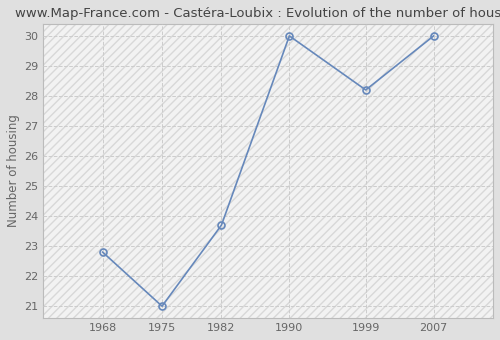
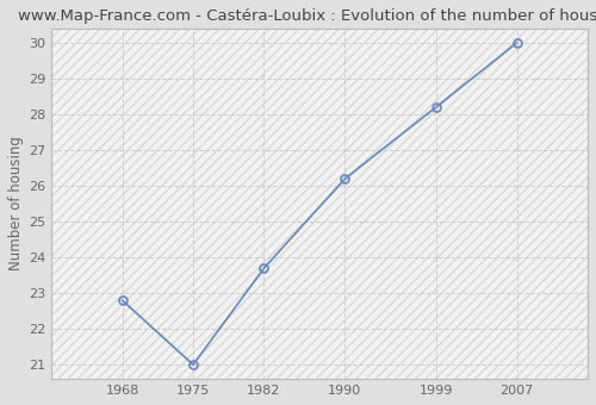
1990: 30.0 -> 26.2
